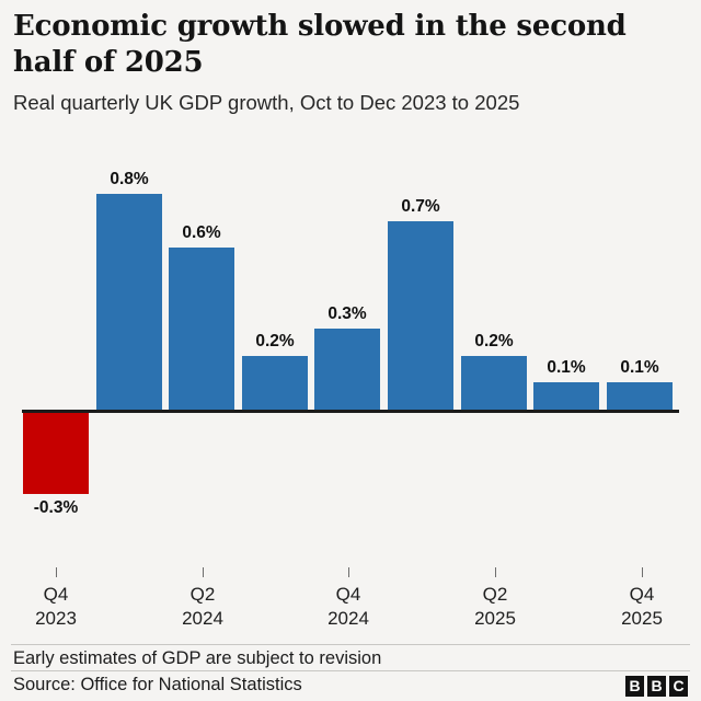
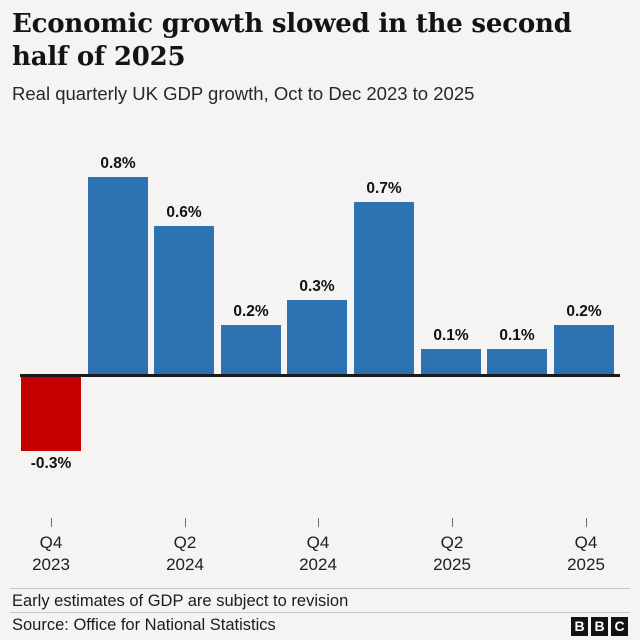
Q2 2025: 0.2% -> 0.1%
Q4 2025: 0.1% -> 0.2%
